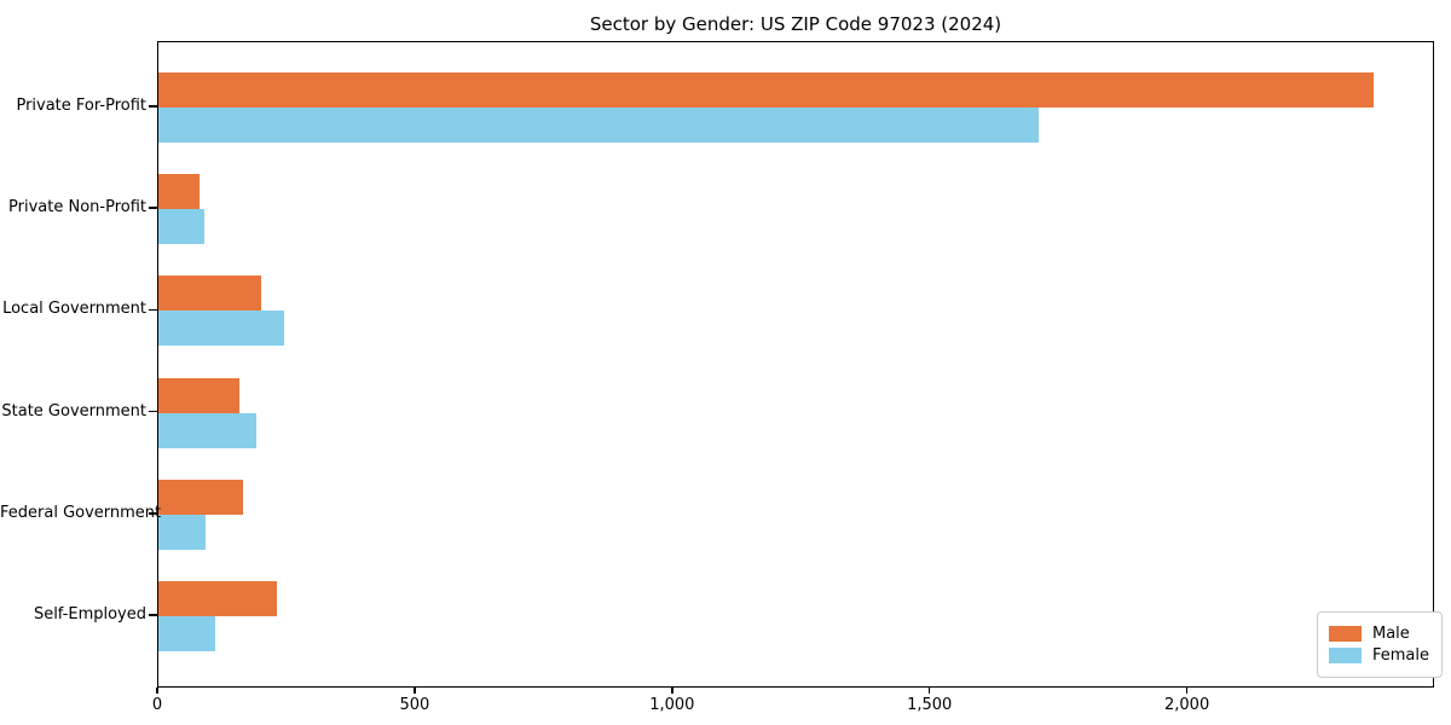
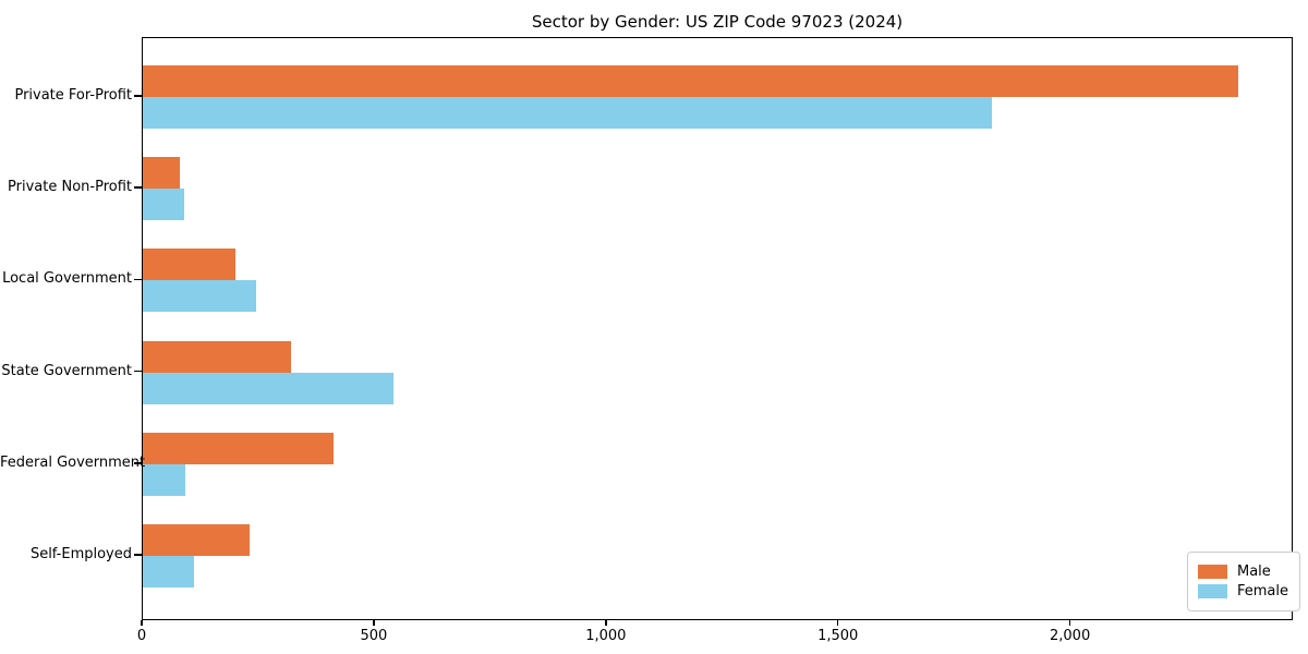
Female/Private For-Profit: 1710 -> 1830
Male/State Government: 160 -> 320
Female/State Government: 190 -> 540
Male/Federal Government: 160 -> 410
